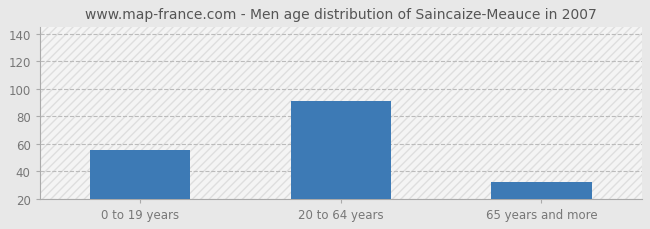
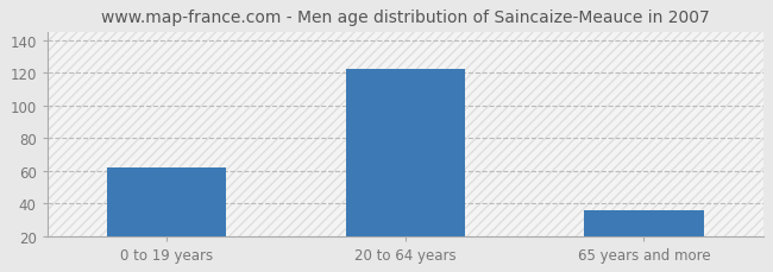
0 to 19 years: 55 -> 62
20 to 64 years: 91 -> 122
65 years and more: 32 -> 36
